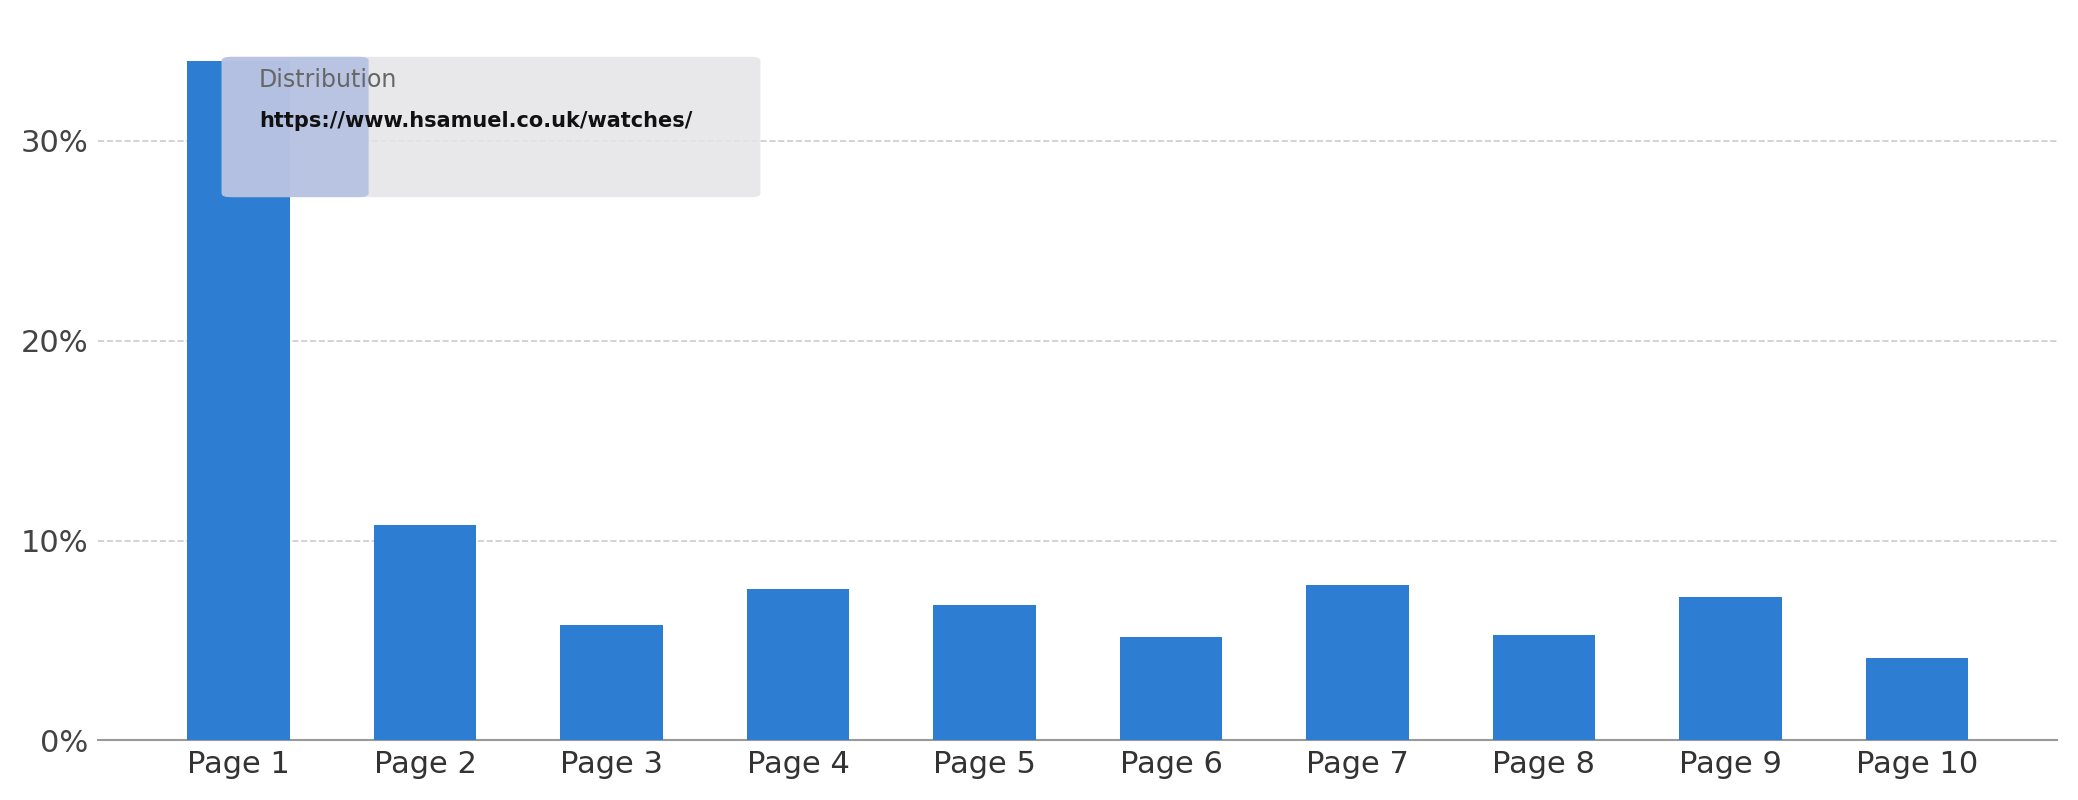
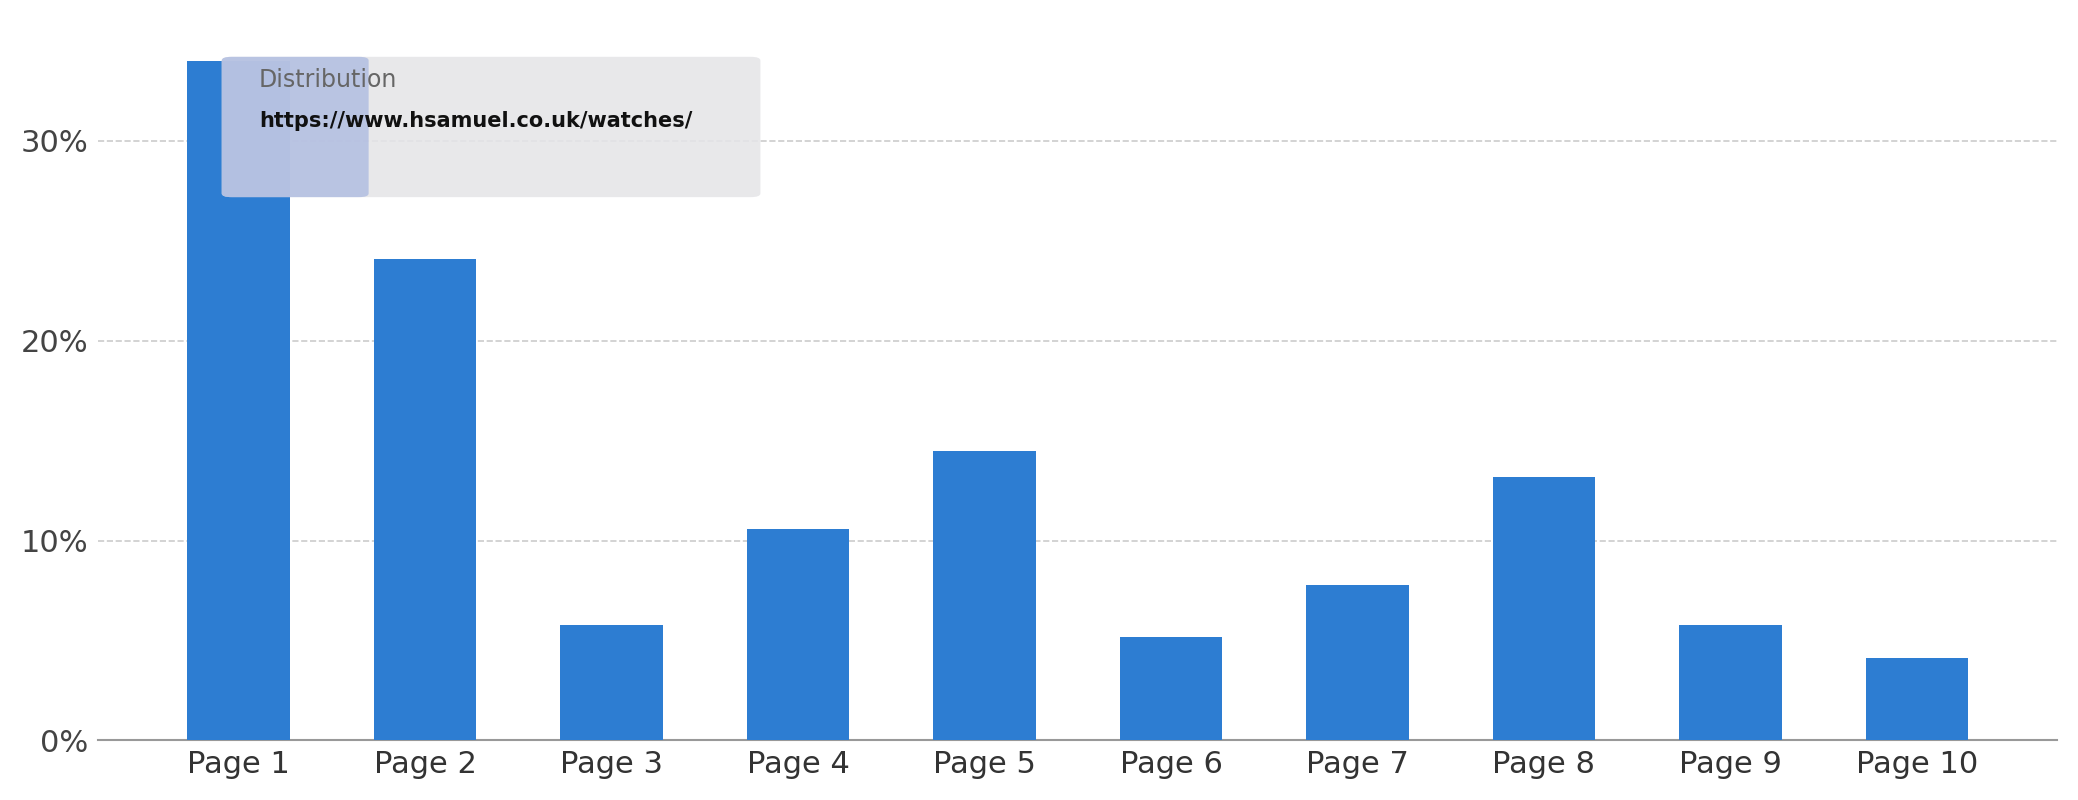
Page 2: 10.8% -> 24.1%
Page 4: 7.6% -> 10.6%
Page 5: 6.8% -> 14.5%
Page 8: 5.3% -> 13.2%
Page 9: 7.2% -> 5.8%
